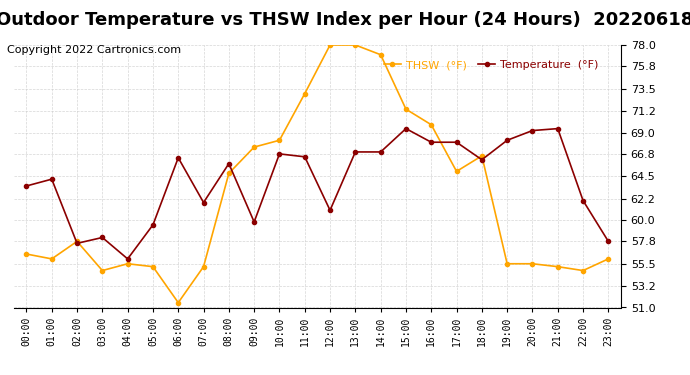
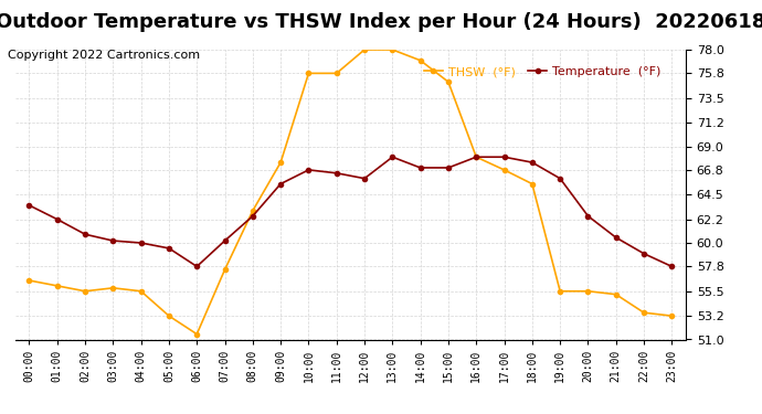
Temperature (°F)/01:00: 64.2 -> 62.2
THSW (°F)/02:00: 57.8 -> 55.5
Temperature (°F)/02:00: 57.6 -> 60.8
THSW (°F)/03:00: 54.8 -> 55.8
Temperature (°F)/03:00: 58.2 -> 60.2
Temperature (°F)/04:00: 56.0 -> 60.0
THSW (°F)/05:00: 55.2 -> 53.2
Temperature (°F)/06:00: 66.4 -> 57.8
THSW (°F)/07:00: 55.2 -> 57.5
Temperature (°F)/07:00: 61.8 -> 60.2
THSW (°F)/08:00: 64.8 -> 63.0
Temperature (°F)/08:00: 65.8 -> 62.5
Temperature (°F)/09:00: 59.8 -> 65.5
THSW (°F)/10:00: 68.2 -> 75.8
THSW (°F)/11:00: 73.0 -> 75.8
Temperature (°F)/12:00: 61.0 -> 66.0
Temperature (°F)/13:00: 67.0 -> 68.0
THSW (°F)/15:00: 71.4 -> 75.0
Temperature (°F)/15:00: 69.4 -> 67.0
THSW (°F)/16:00: 69.8 -> 68.0
THSW (°F)/17:00: 65.0 -> 66.8
THSW (°F)/18:00: 66.6 -> 65.5
Temperature (°F)/18:00: 66.2 -> 67.5
Temperature (°F)/19:00: 68.2 -> 66.0
Temperature (°F)/20:00: 69.2 -> 62.5
Temperature (°F)/21:00: 69.4 -> 60.5
THSW (°F)/22:00: 54.8 -> 53.5
Temperature (°F)/22:00: 62.0 -> 59.0
THSW (°F)/23:00: 56.0 -> 53.2
